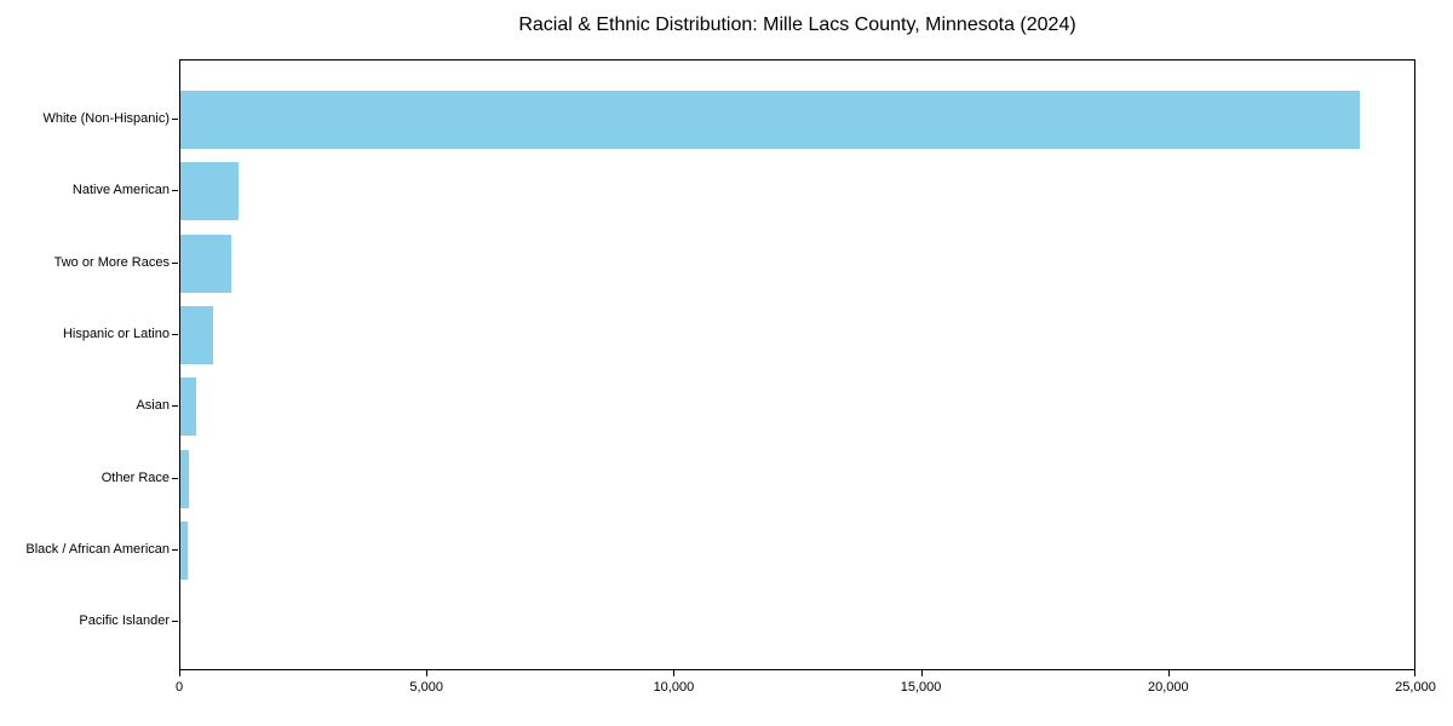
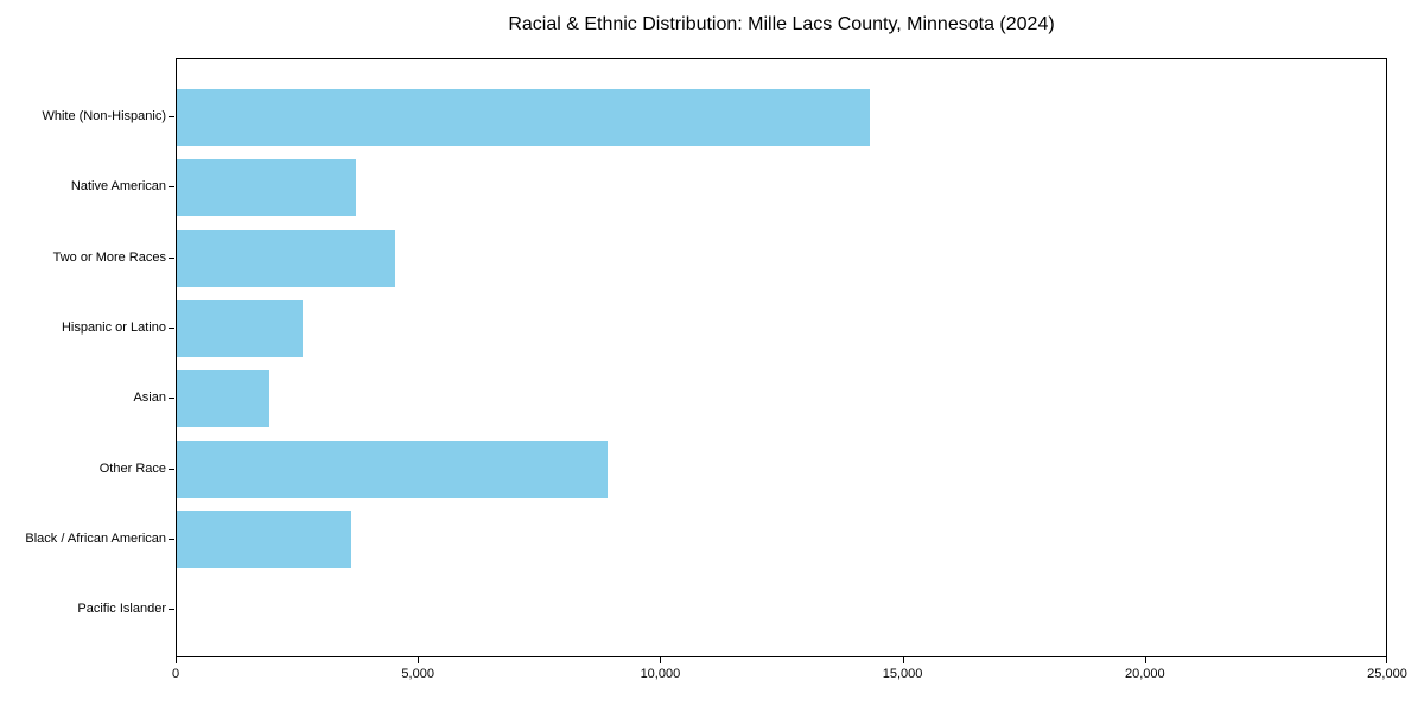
White (Non-Hispanic): 23800 -> 14300
Native American: 1200 -> 3700
Two or More Races: 1000 -> 4500
Hispanic or Latino: 700 -> 2600
Asian: 300 -> 1900
Other Race: 200 -> 8900
Black / African American: 200 -> 3600
